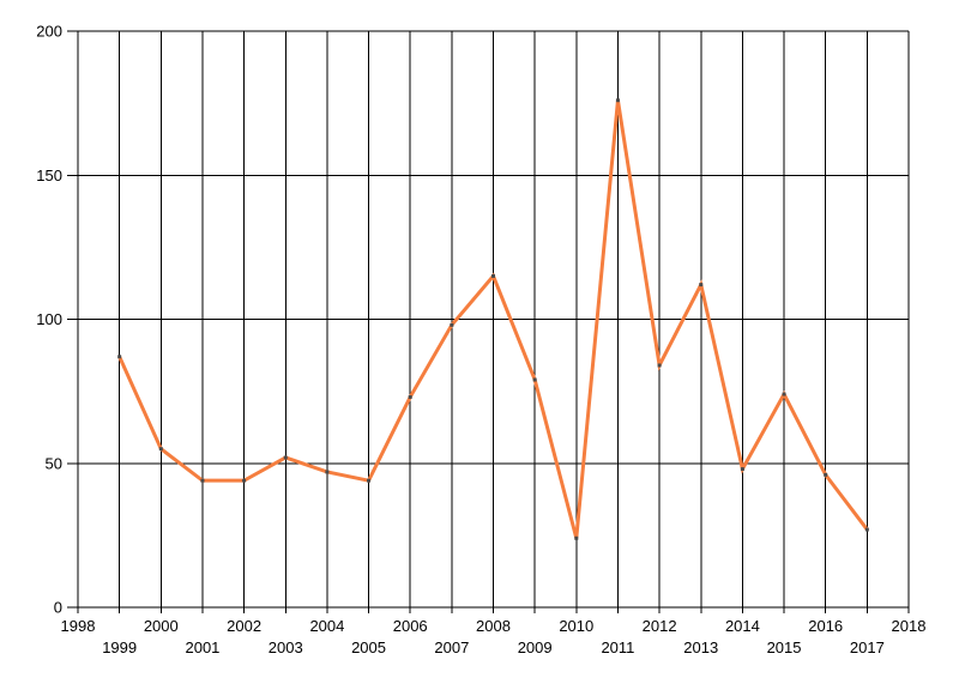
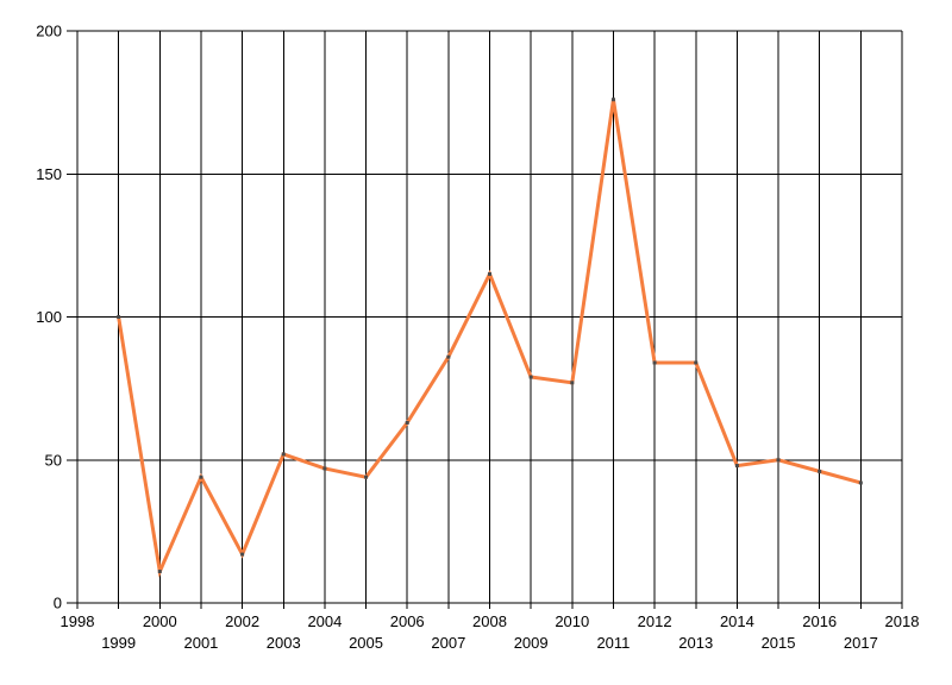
1999: 87 -> 100
2000: 55 -> 11
2002: 44 -> 17
2006: 73 -> 63
2007: 98 -> 86
2010: 24 -> 77
2013: 112 -> 84
2015: 74 -> 50
2017: 27 -> 42
